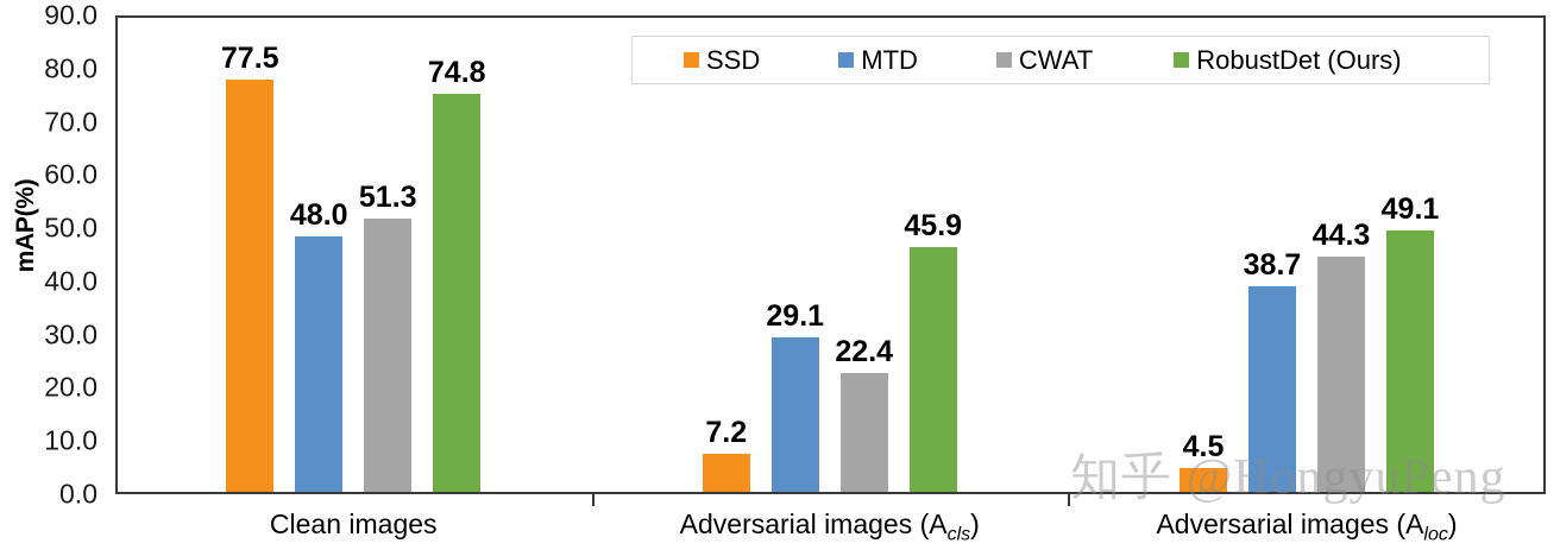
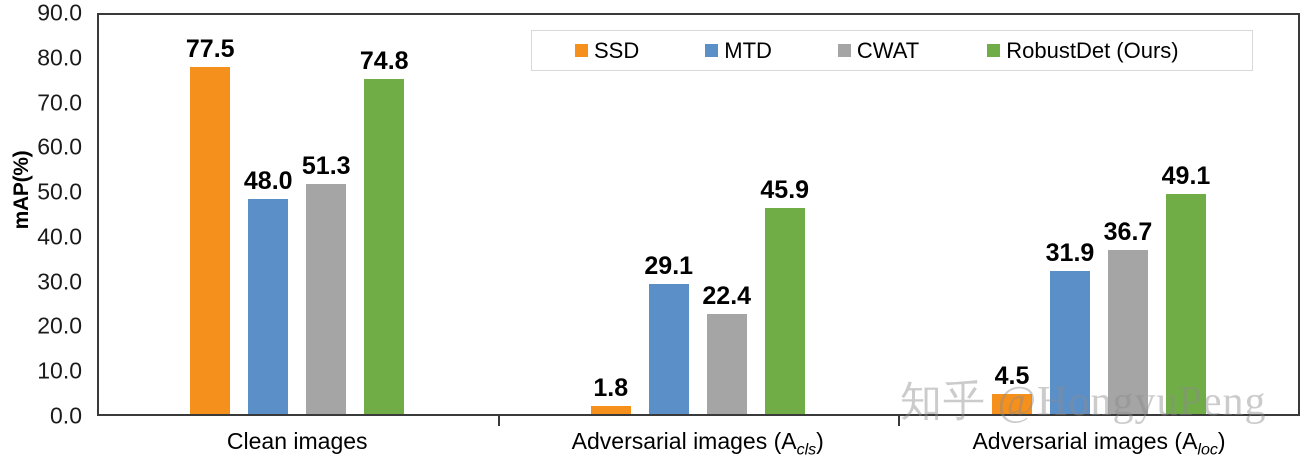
SSD/Adversarial images (Acls): 7.2 -> 1.8
MTD/Adversarial images (Aloc): 38.7 -> 31.9
CWAT/Adversarial images (Aloc): 44.3 -> 36.7
